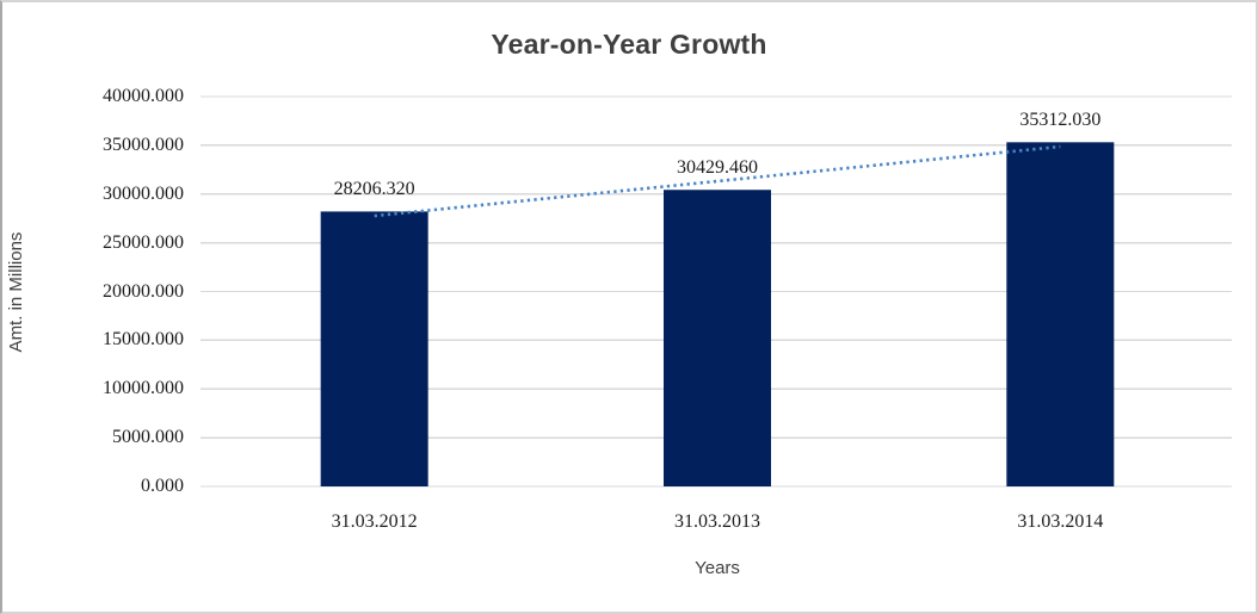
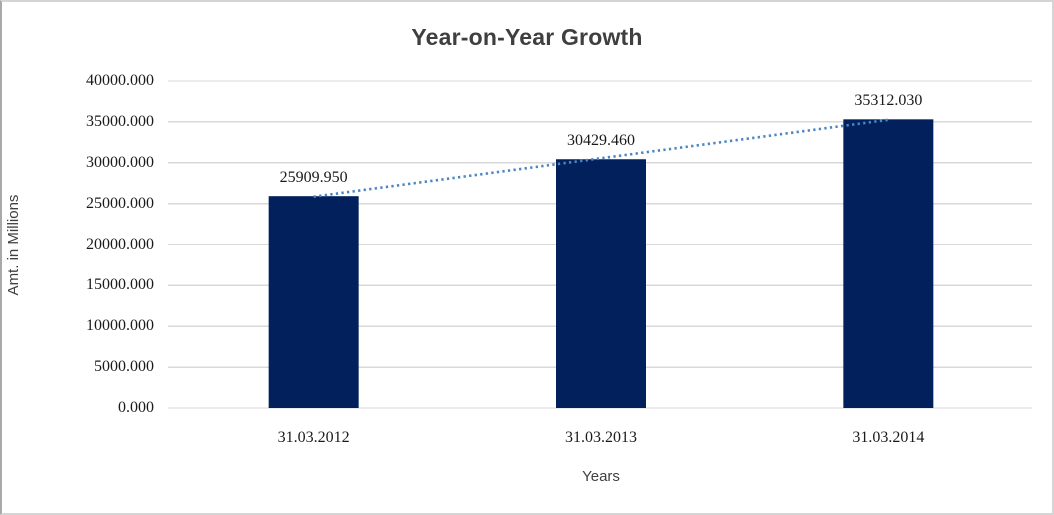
31.03.2012: 28206.320 -> 25909.950
